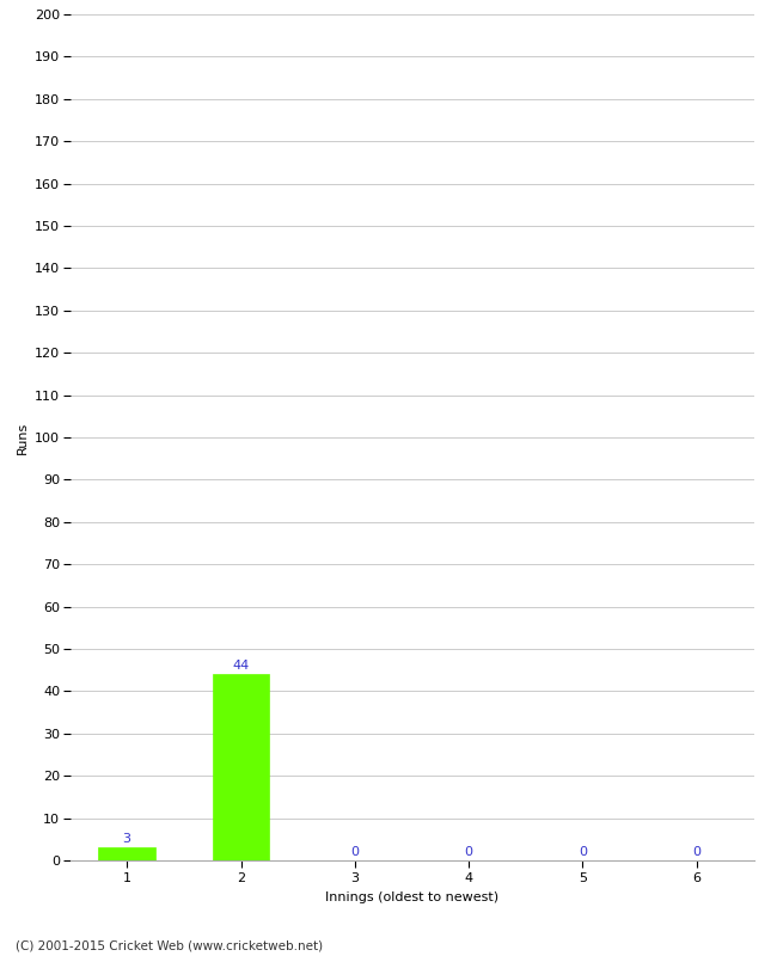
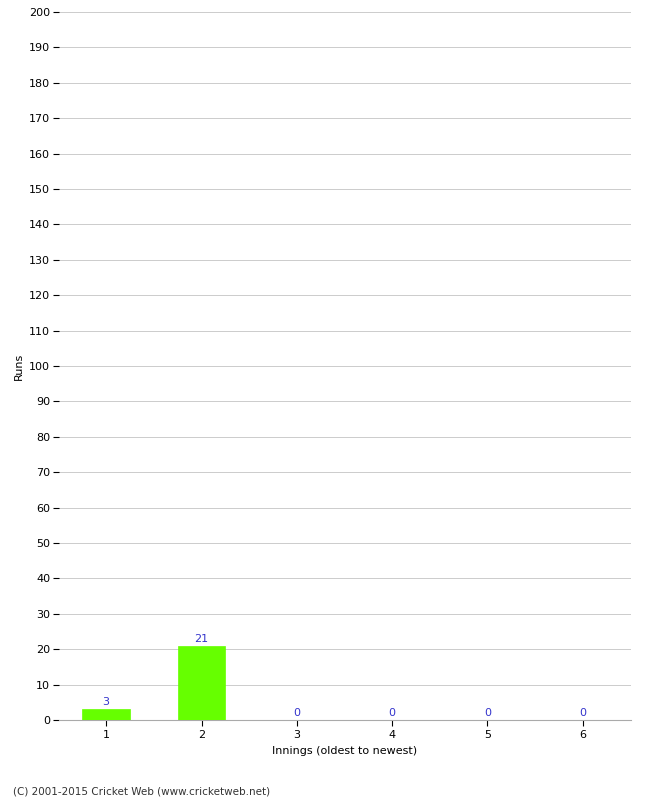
2: 44 -> 21
